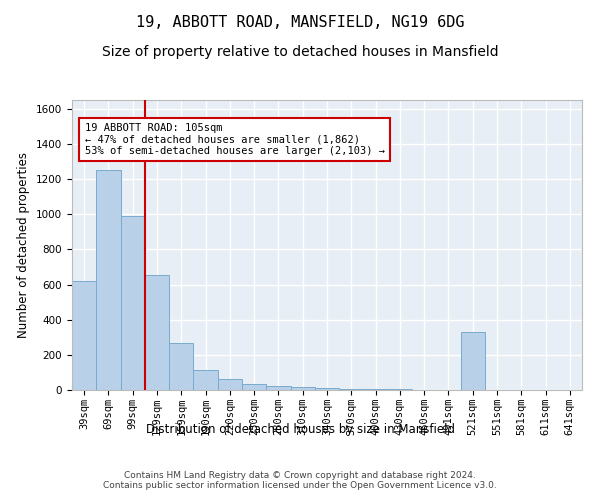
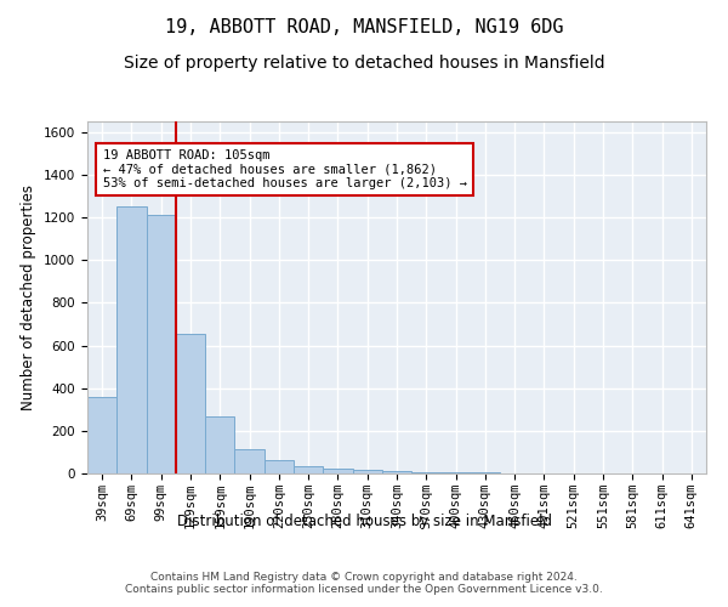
39sqm: 620 -> 360
99sqm: 990 -> 1210
521sqm: 330 -> 0
